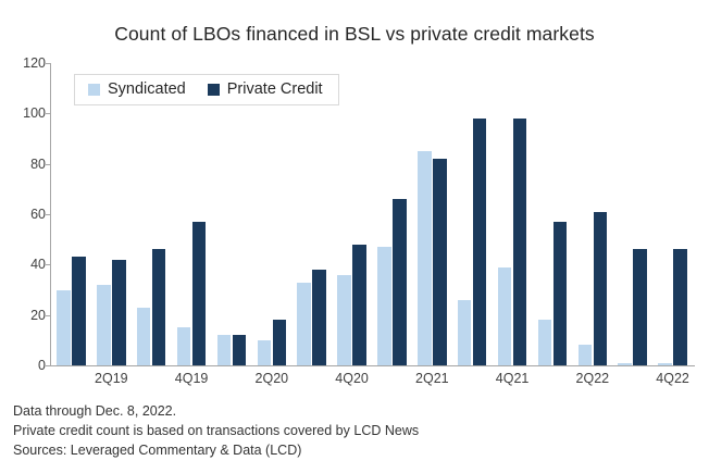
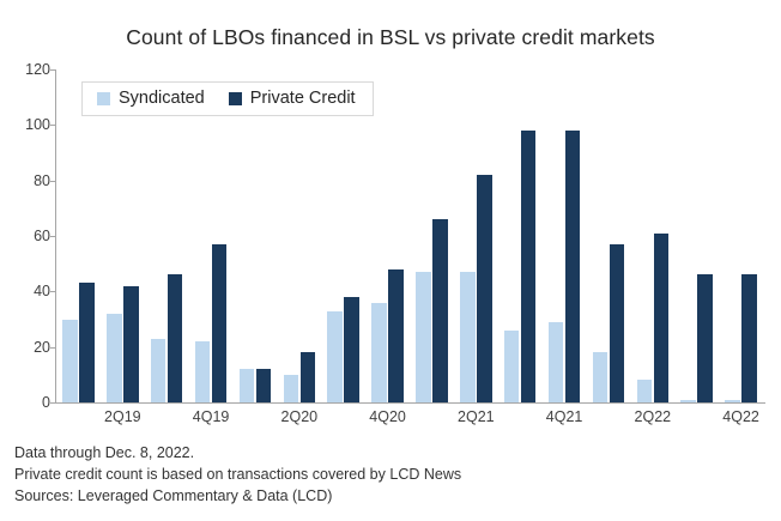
Syndicated/4Q19: 15 -> 22
Syndicated/2Q21: 85 -> 47
Syndicated/4Q21: 39 -> 29
